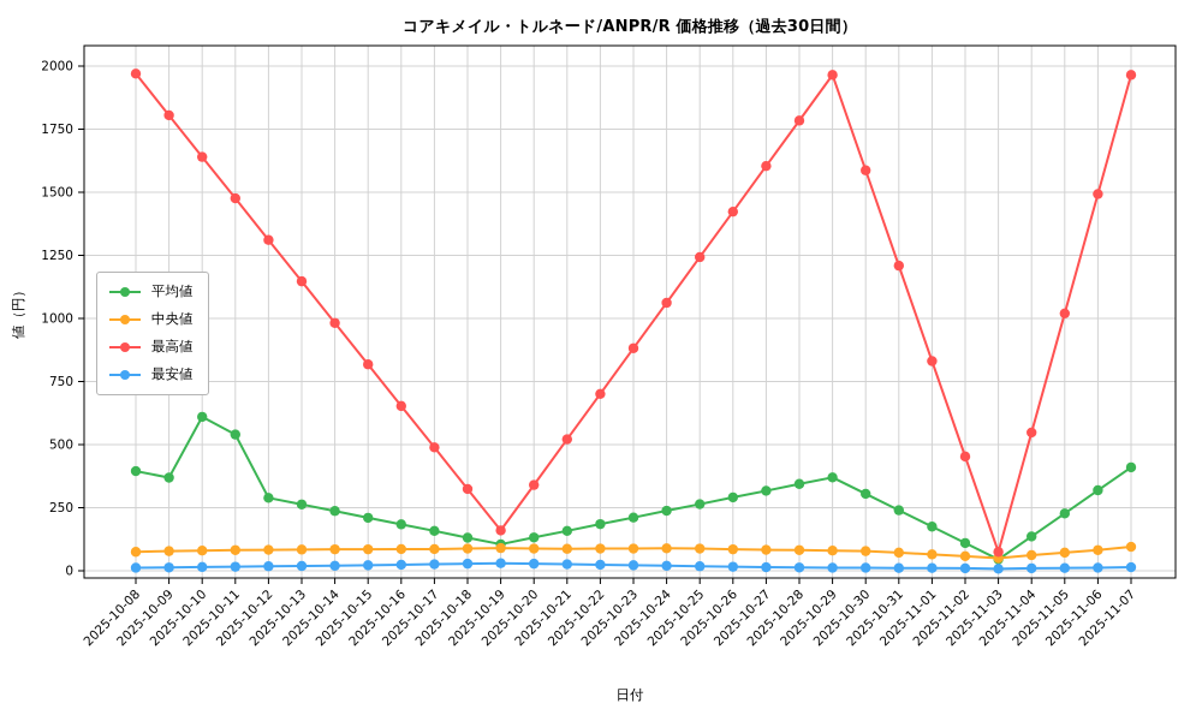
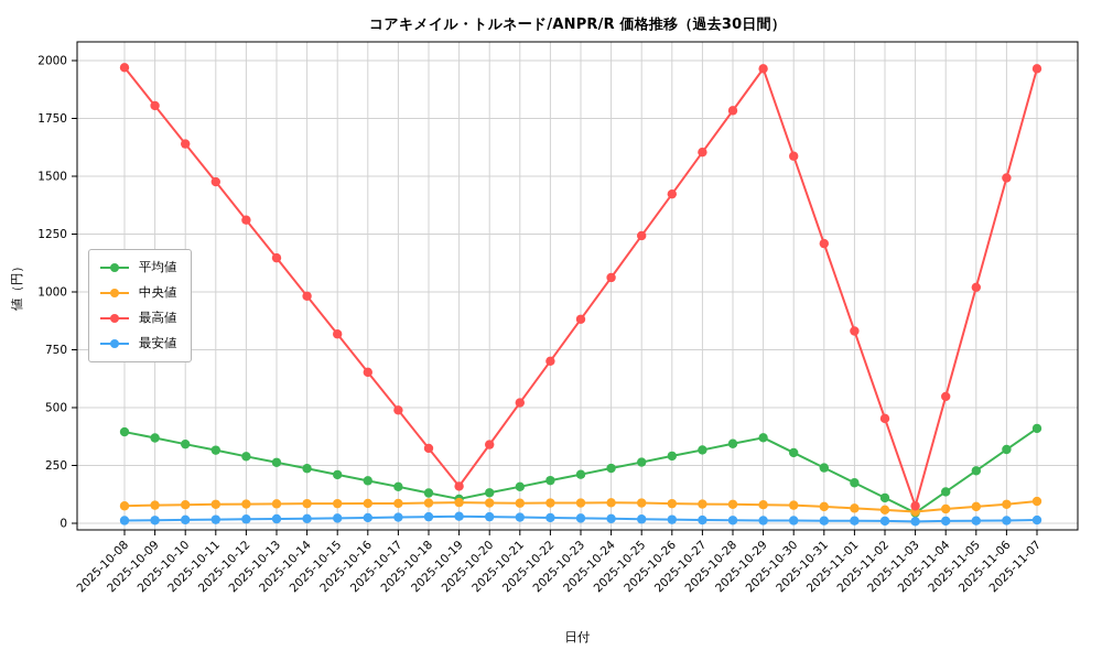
平均値/2025-10-10: 610 -> 340
平均値/2025-10-11: 540 -> 320
